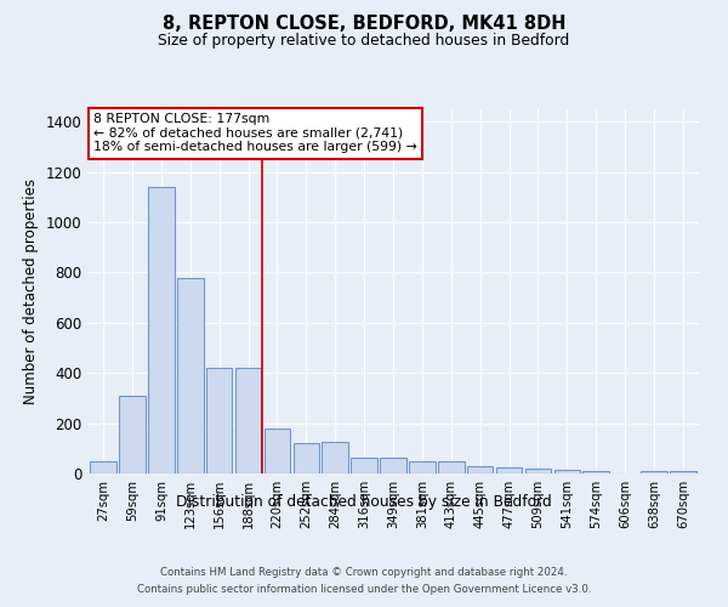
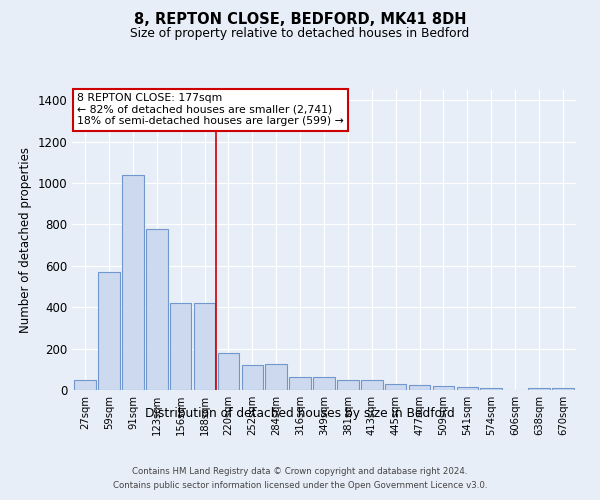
59sqm: 310 -> 570
91sqm: 1140 -> 1040
